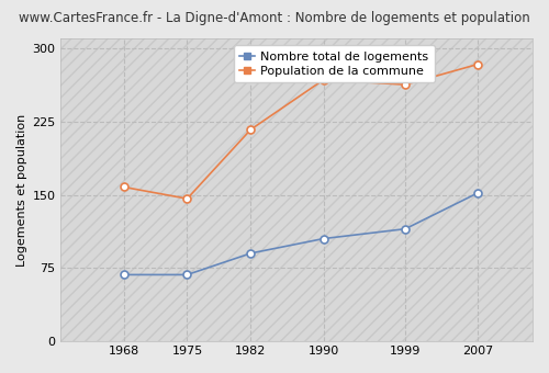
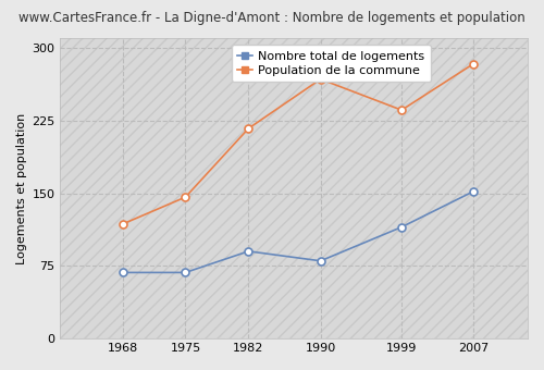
Population de la commune/1968: 158 -> 118
Nombre total de logements/1990: 105 -> 80
Population de la commune/1999: 263 -> 236
